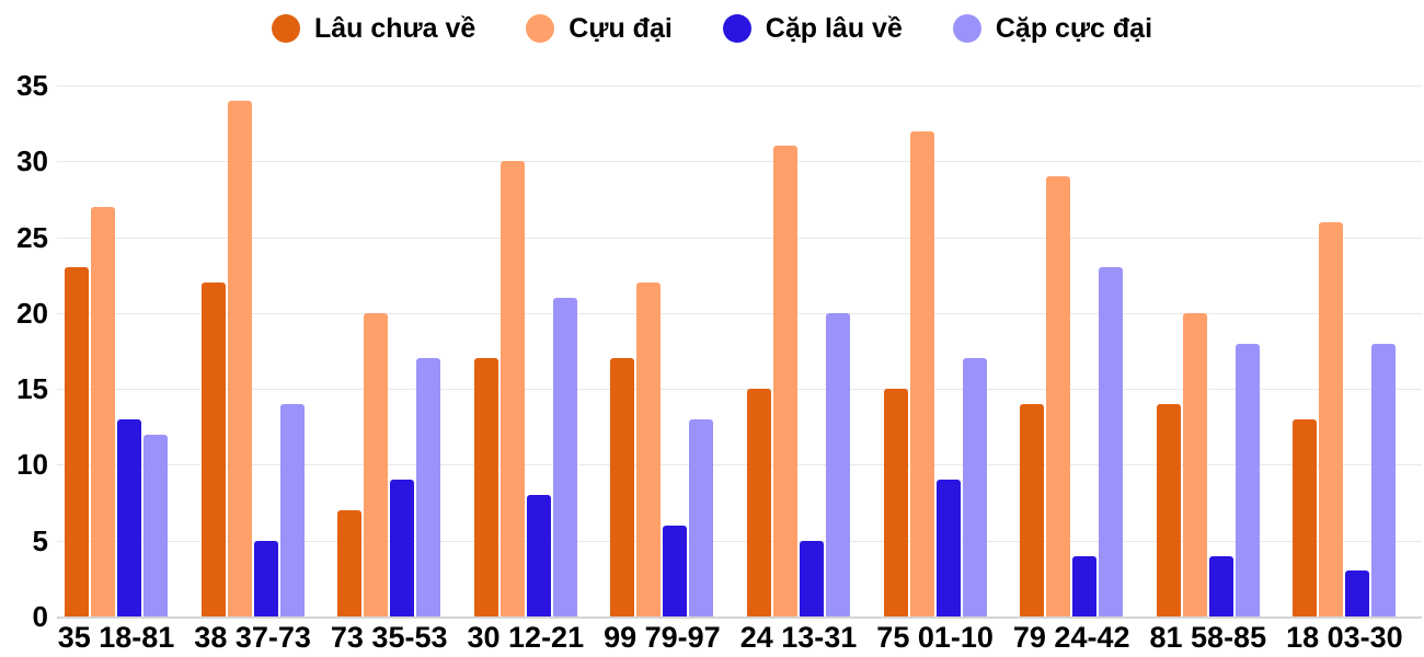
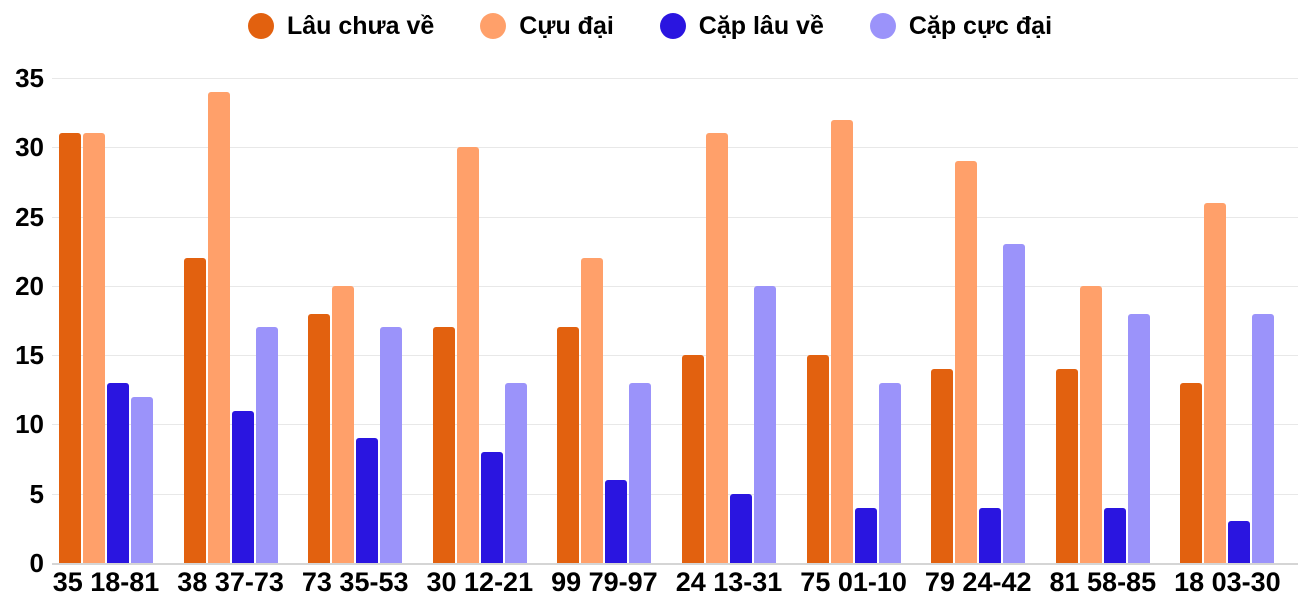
Lâu chưa về/35 18-81: 23 -> 31
Cựu đại/35 18-81: 27 -> 31
Cặp lâu về/38 37-73: 5 -> 11
Cặp cực đại/38 37-73: 14 -> 17
Lâu chưa về/73 35-53: 7 -> 18
Cặp cực đại/30 12-21: 21 -> 13
Cặp lâu về/75 01-10: 9 -> 4
Cặp cực đại/75 01-10: 17 -> 13
